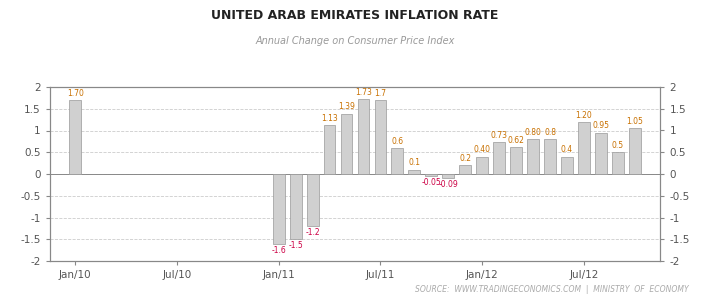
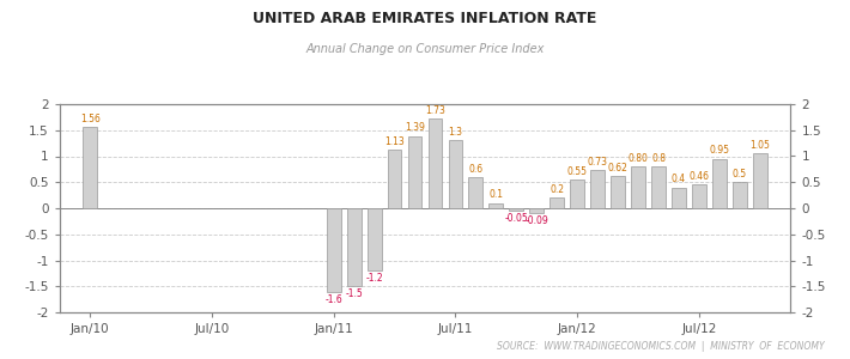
Jan/10: 1.70 -> 1.56
Jul/11: 1.7 -> 1.3
Jan/12: 0.40 -> 0.55
Jul/12: 1.20 -> 0.46
